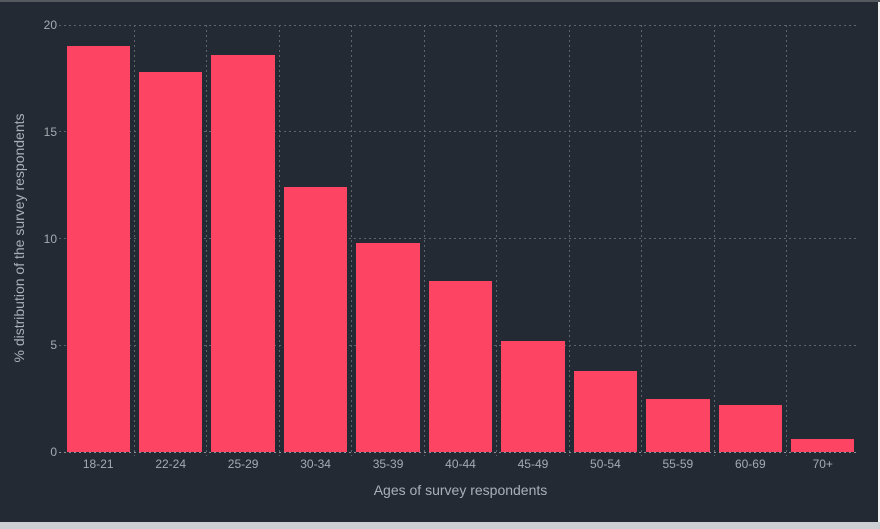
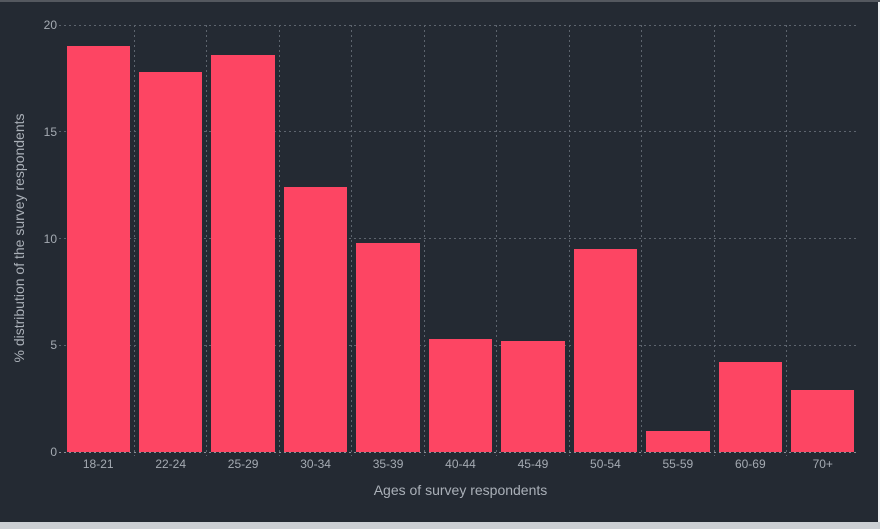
40-44: 8.0 -> 5.3
50-54: 3.8 -> 9.5
55-59: 2.5 -> 1.0
60-69: 2.2 -> 4.2
70+: 0.6 -> 2.9
